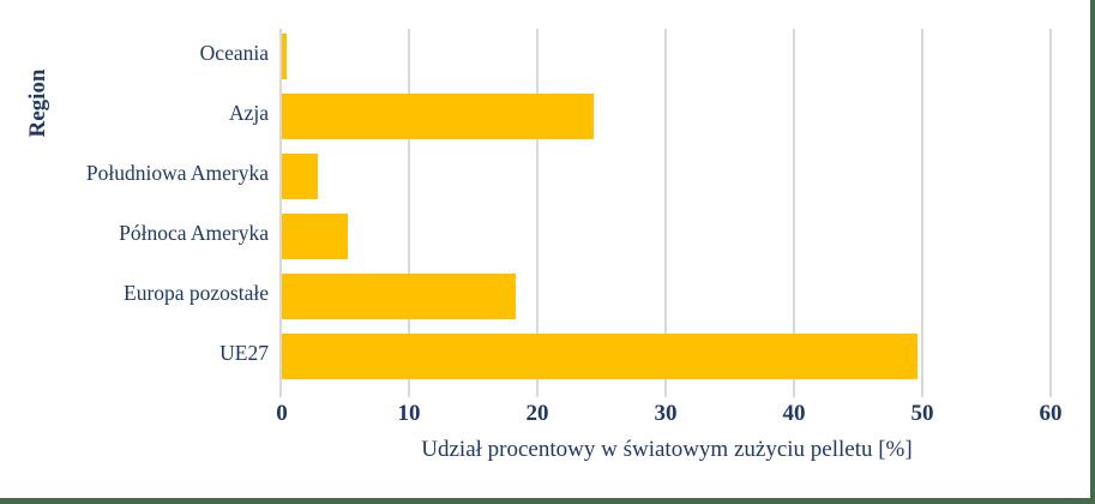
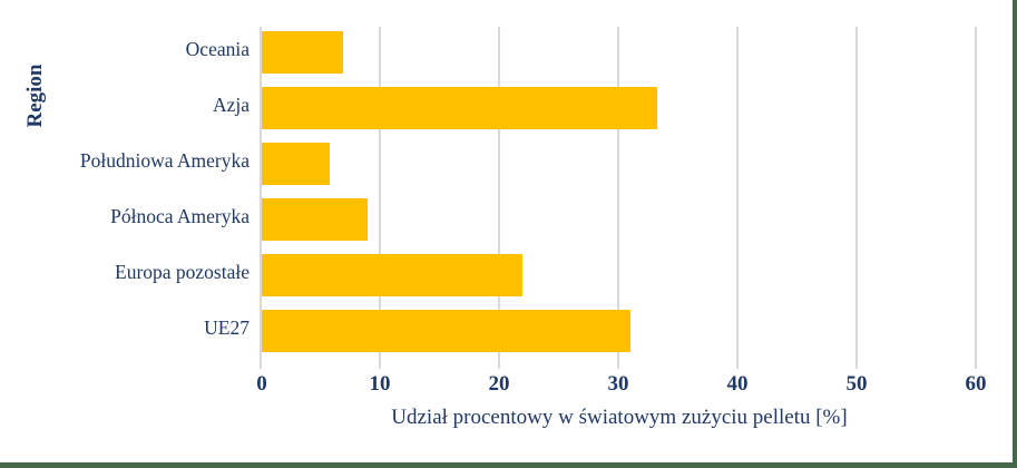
Oceania: 0.4 -> 6.8
Azja: 24.3 -> 33.2
Południowa Ameryka: 2.8 -> 5.7
Północa Ameryka: 5.1 -> 8.9
Europa pozostałe: 18.2 -> 21.9
UE27: 49.5 -> 30.9
